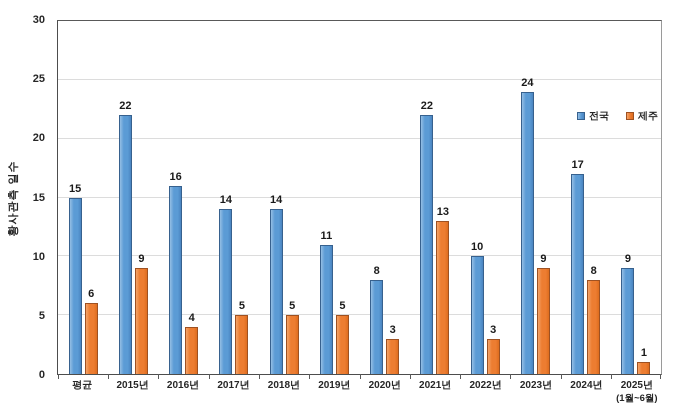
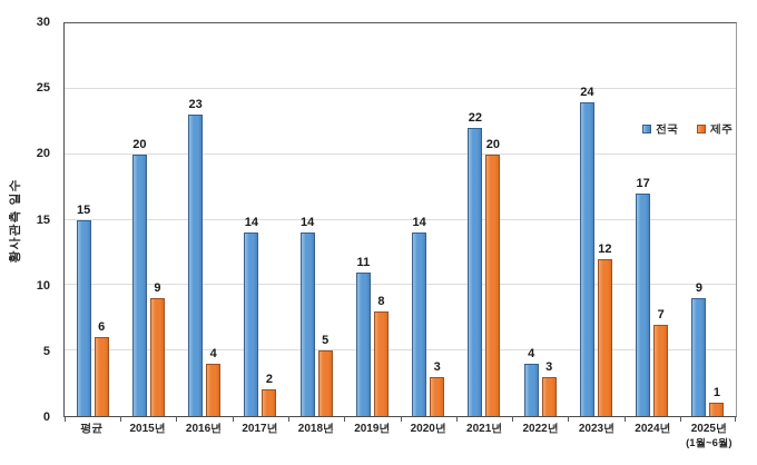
전국/2015년: 22 -> 20
전국/2016년: 16 -> 23
제주/2017년: 5 -> 2
제주/2019년: 5 -> 8
전국/2020년: 8 -> 14
제주/2021년: 13 -> 20
전국/2022년: 10 -> 4
제주/2023년: 9 -> 12
제주/2024년: 8 -> 7
